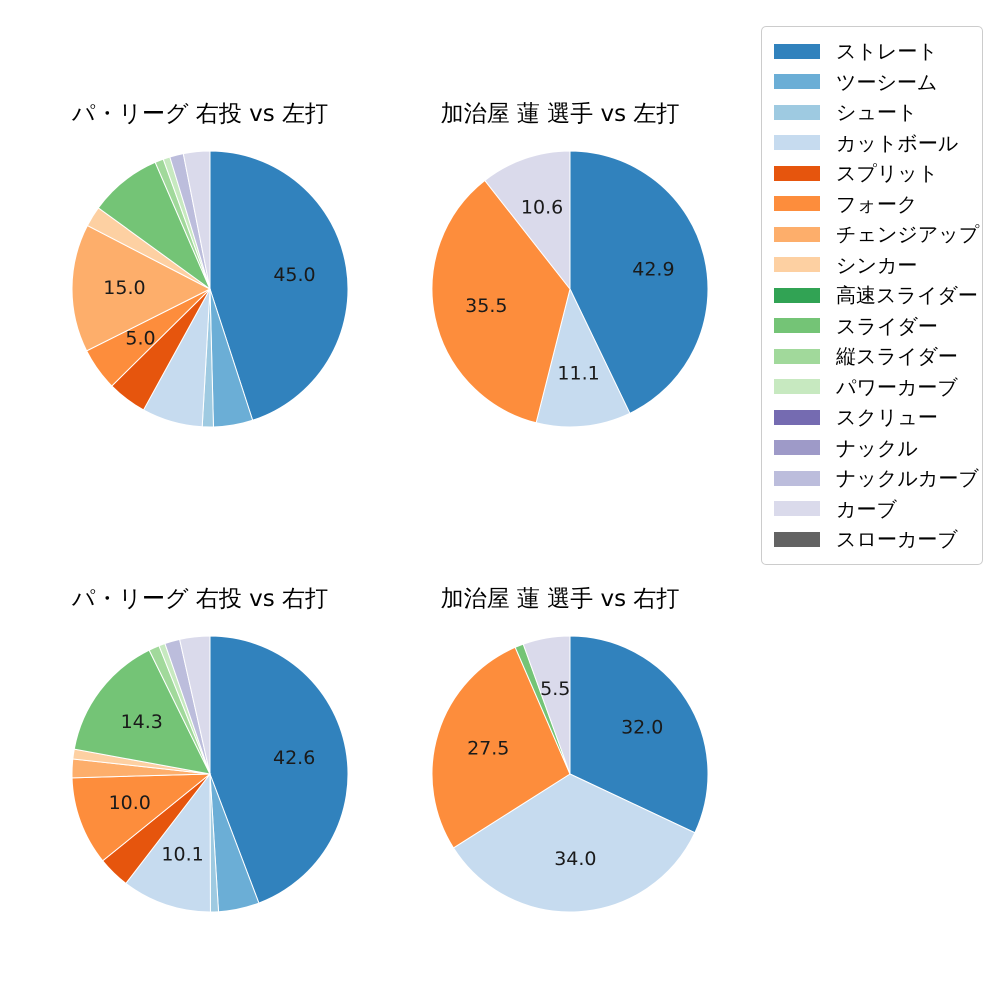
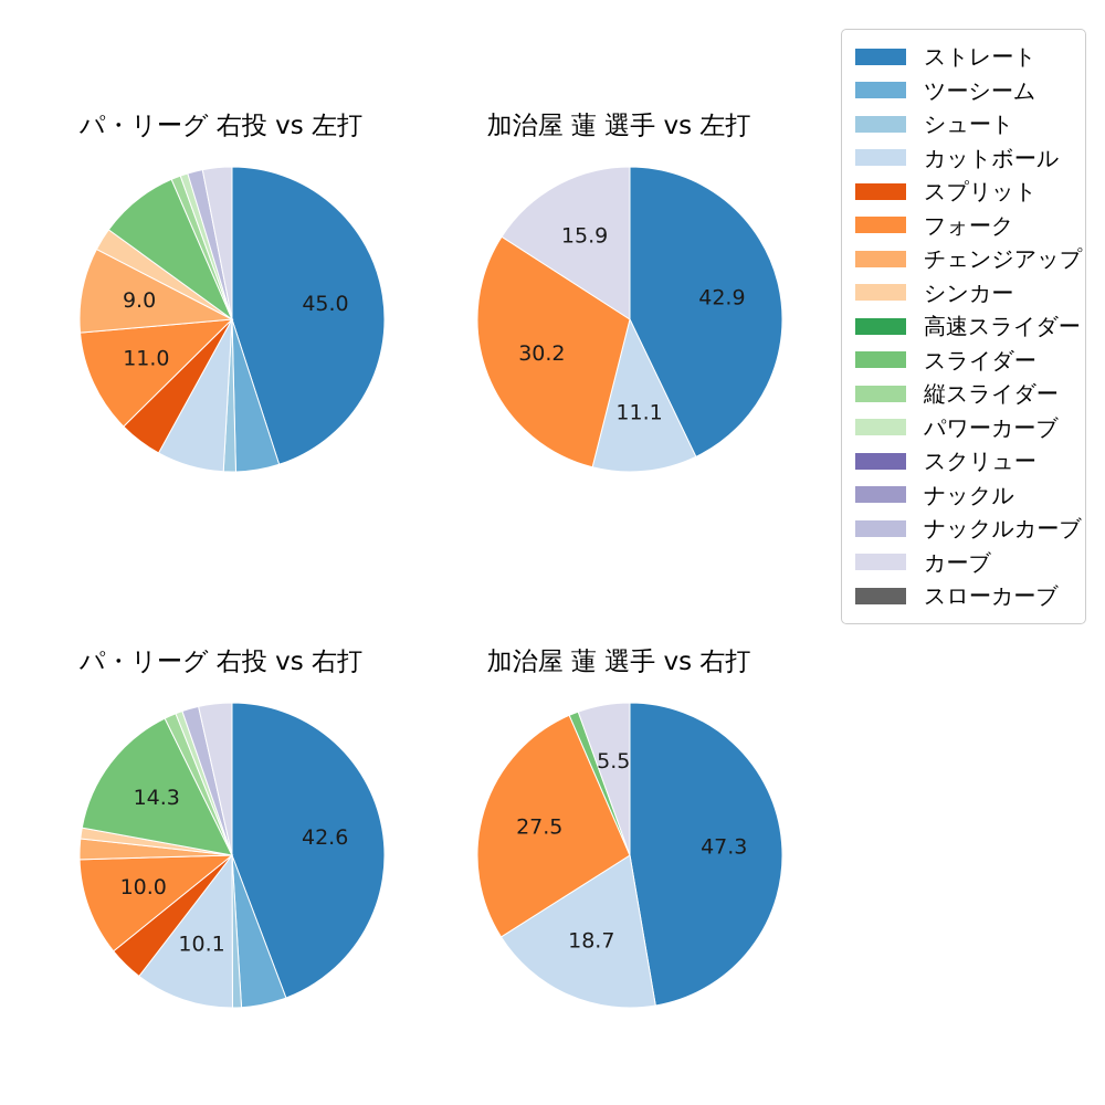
パ・リーグ 右投 vs 左打/フォーク: 5.0 -> 11.0
パ・リーグ 右投 vs 左打/チェンジアップ: 15.0 -> 9.0
加治屋 蓮 選手 vs 左打/フォーク: 35.5 -> 30.2
加治屋 蓮 選手 vs 左打/カーブ: 10.6 -> 15.9
加治屋 蓮 選手 vs 右打/ストレート: 32.0 -> 47.3
加治屋 蓮 選手 vs 右打/カットボール: 34.0 -> 18.7
